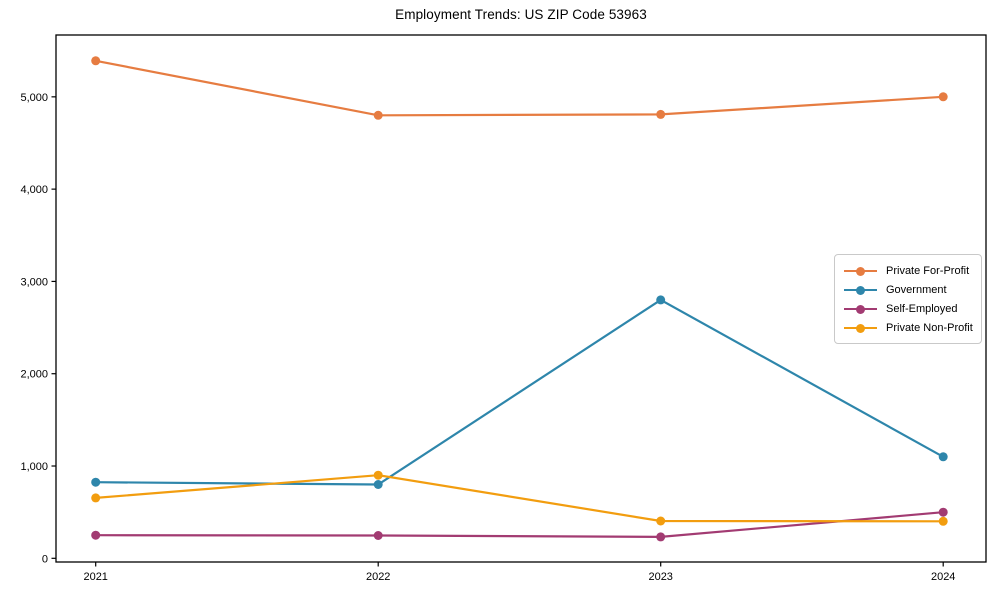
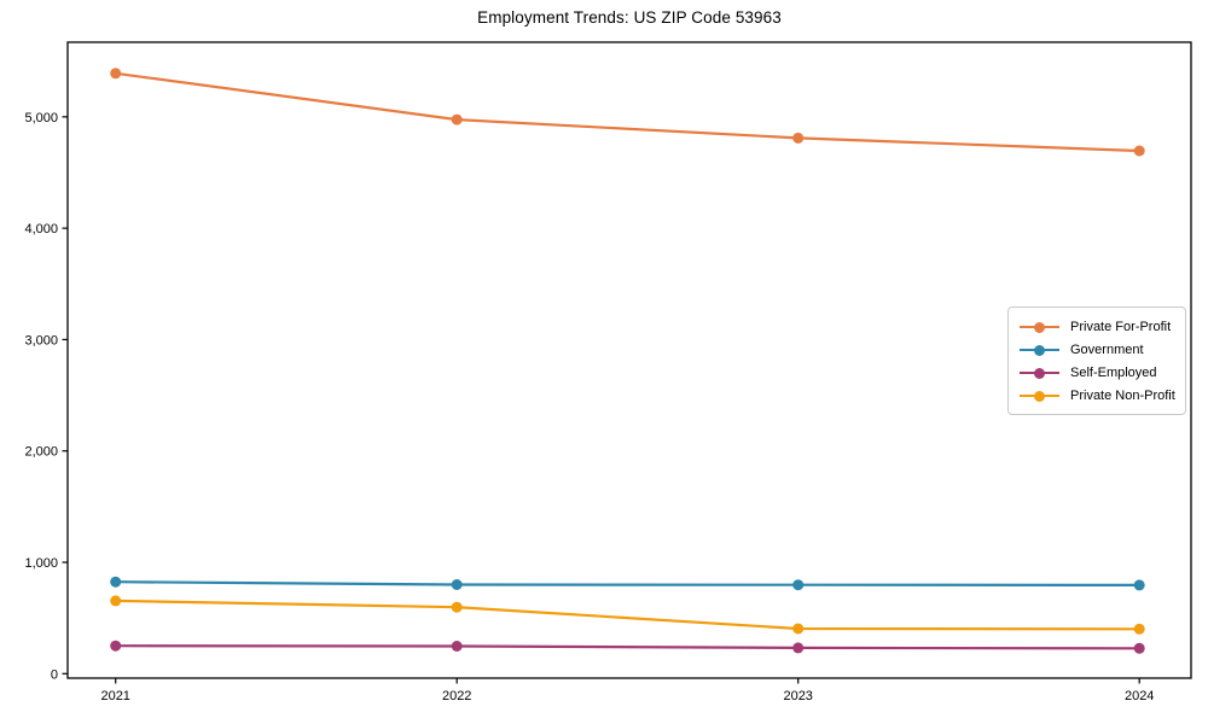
Private For-Profit/2022: 4800 -> 5000
Private Non-Profit/2022: 900 -> 600
Government/2023: 2800 -> 800
Private For-Profit/2024: 5000 -> 4700
Government/2024: 1100 -> 800
Self-Employed/2024: 500 -> 200
